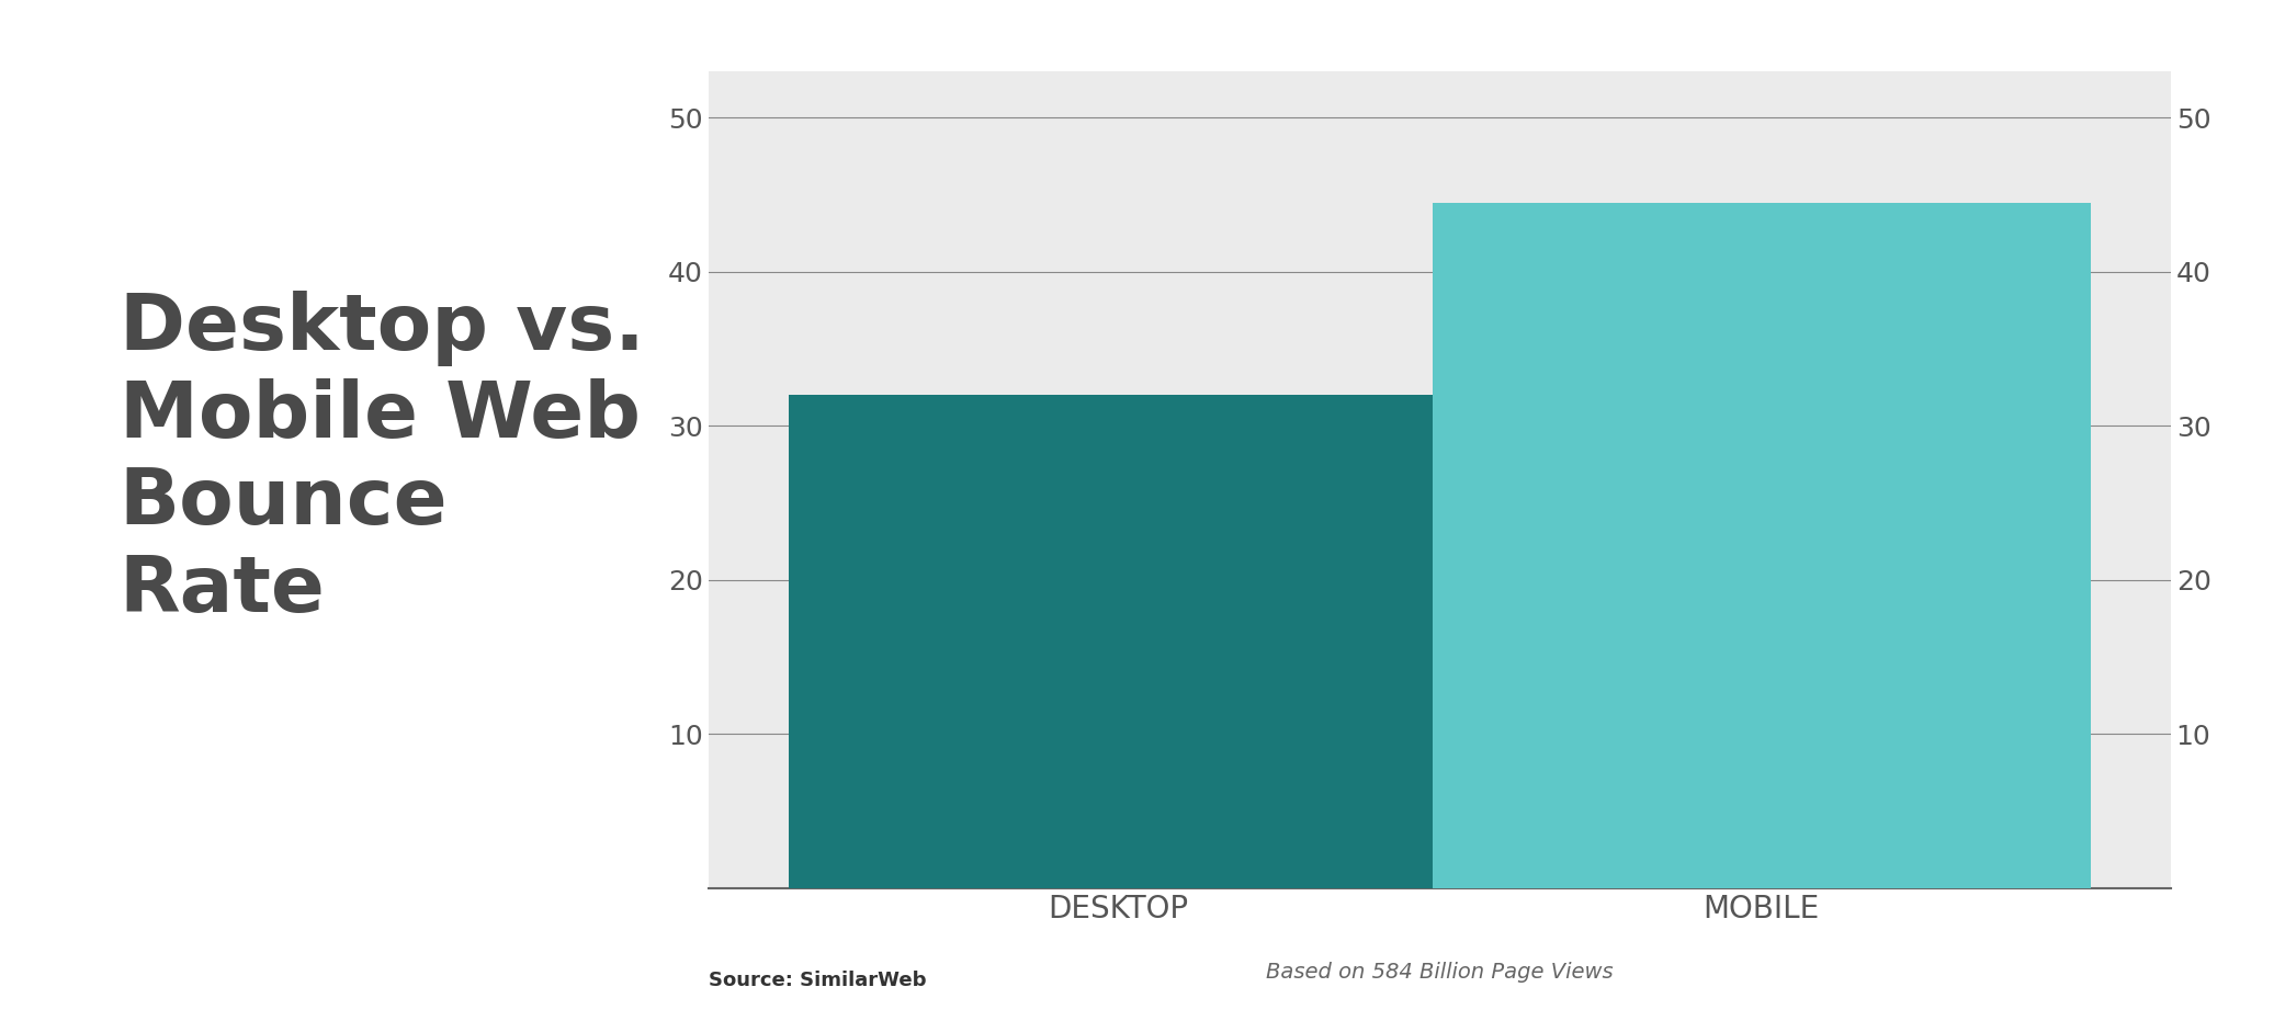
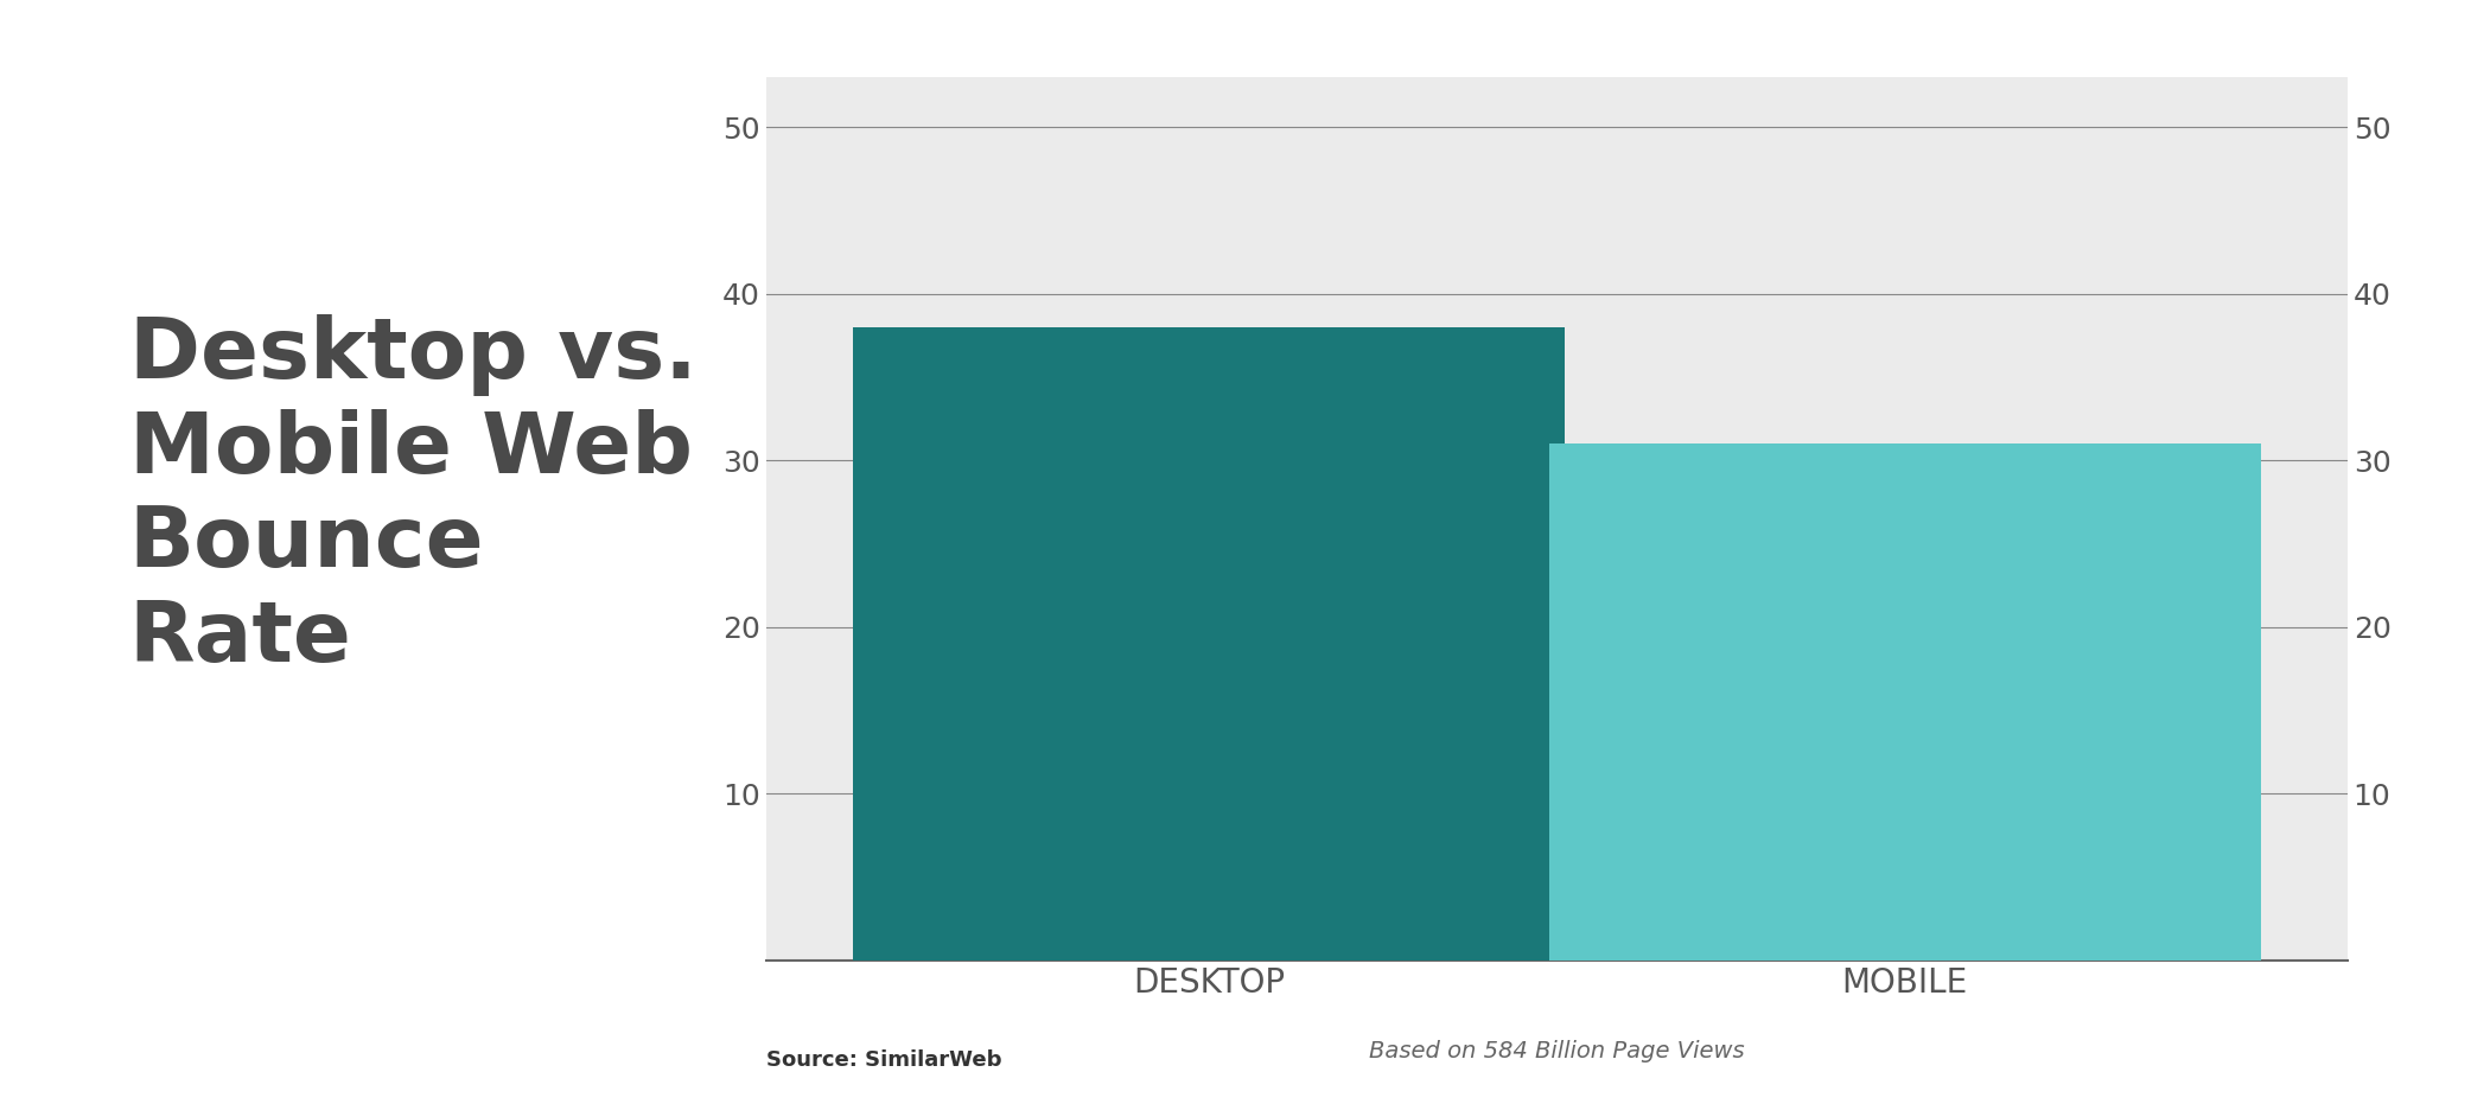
DESKTOP: 32.0 -> 38.0
MOBILE: 44.5 -> 31.0
